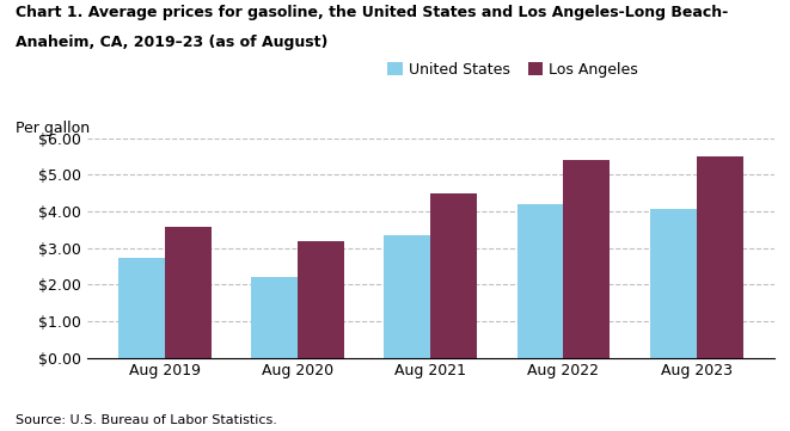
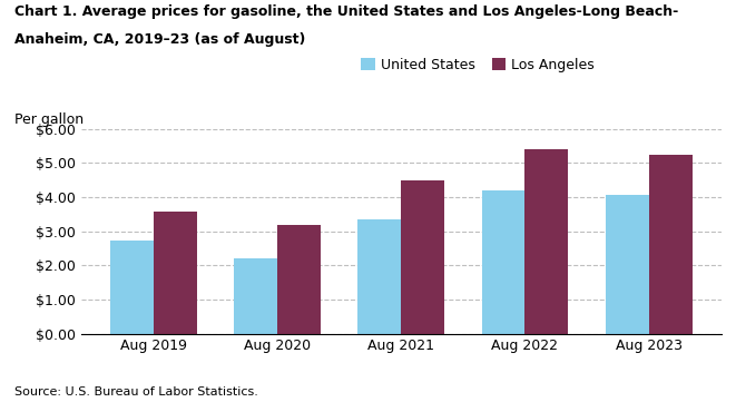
Los Angeles/Aug 2023: $5.50 -> $5.23
